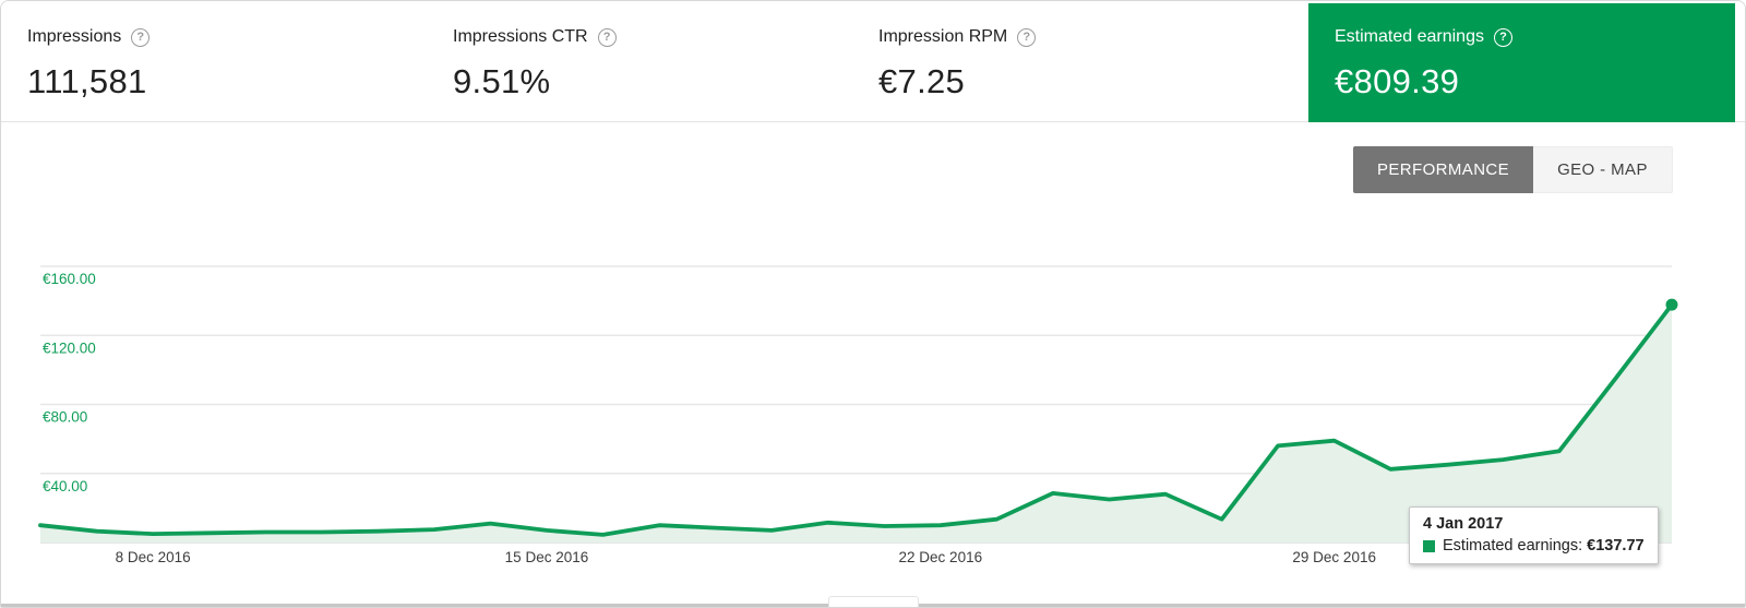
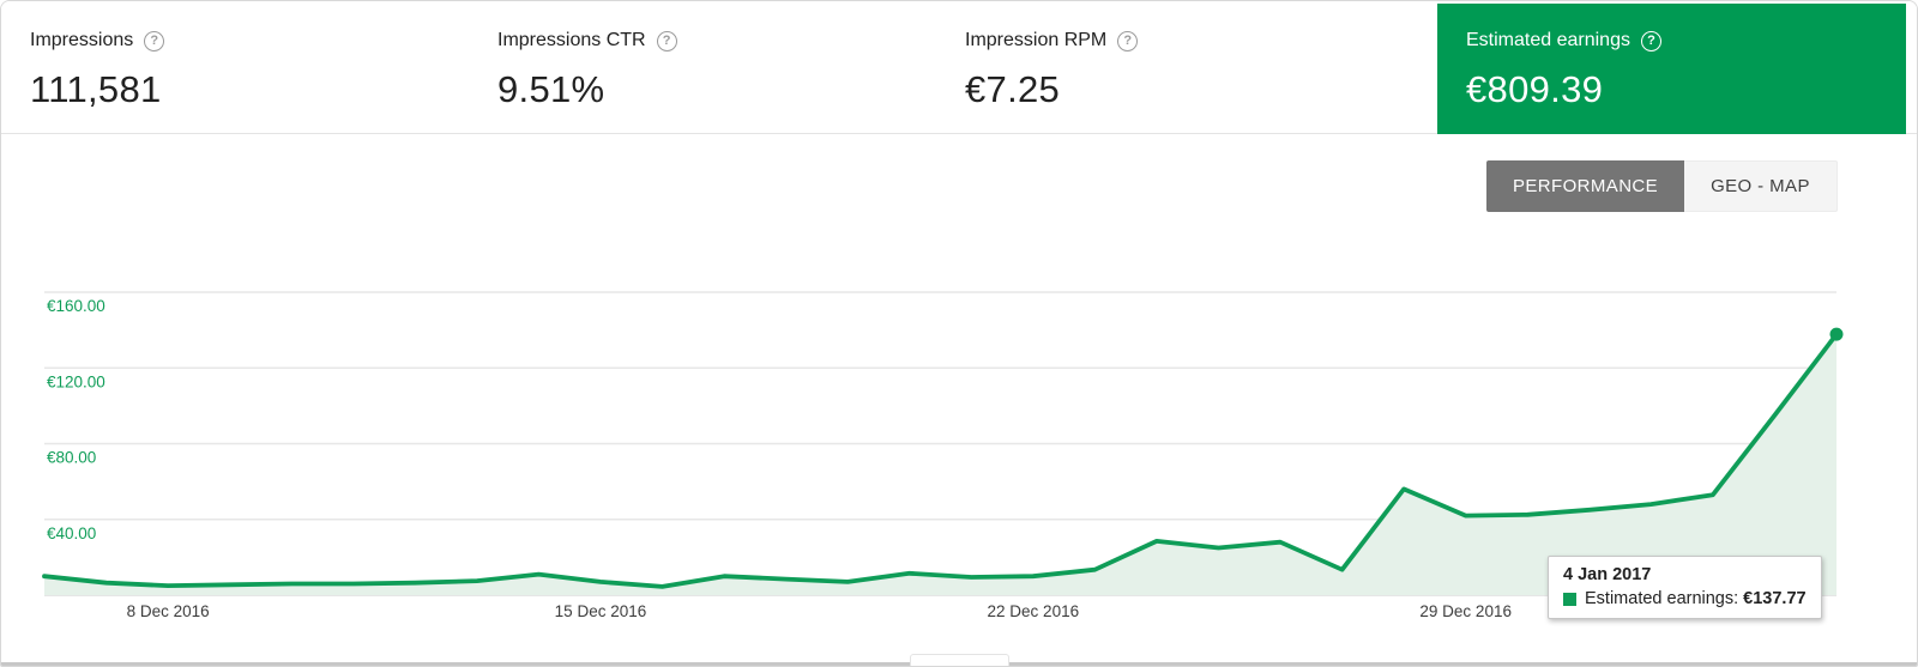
29 Dec 2016: €59 -> €42
